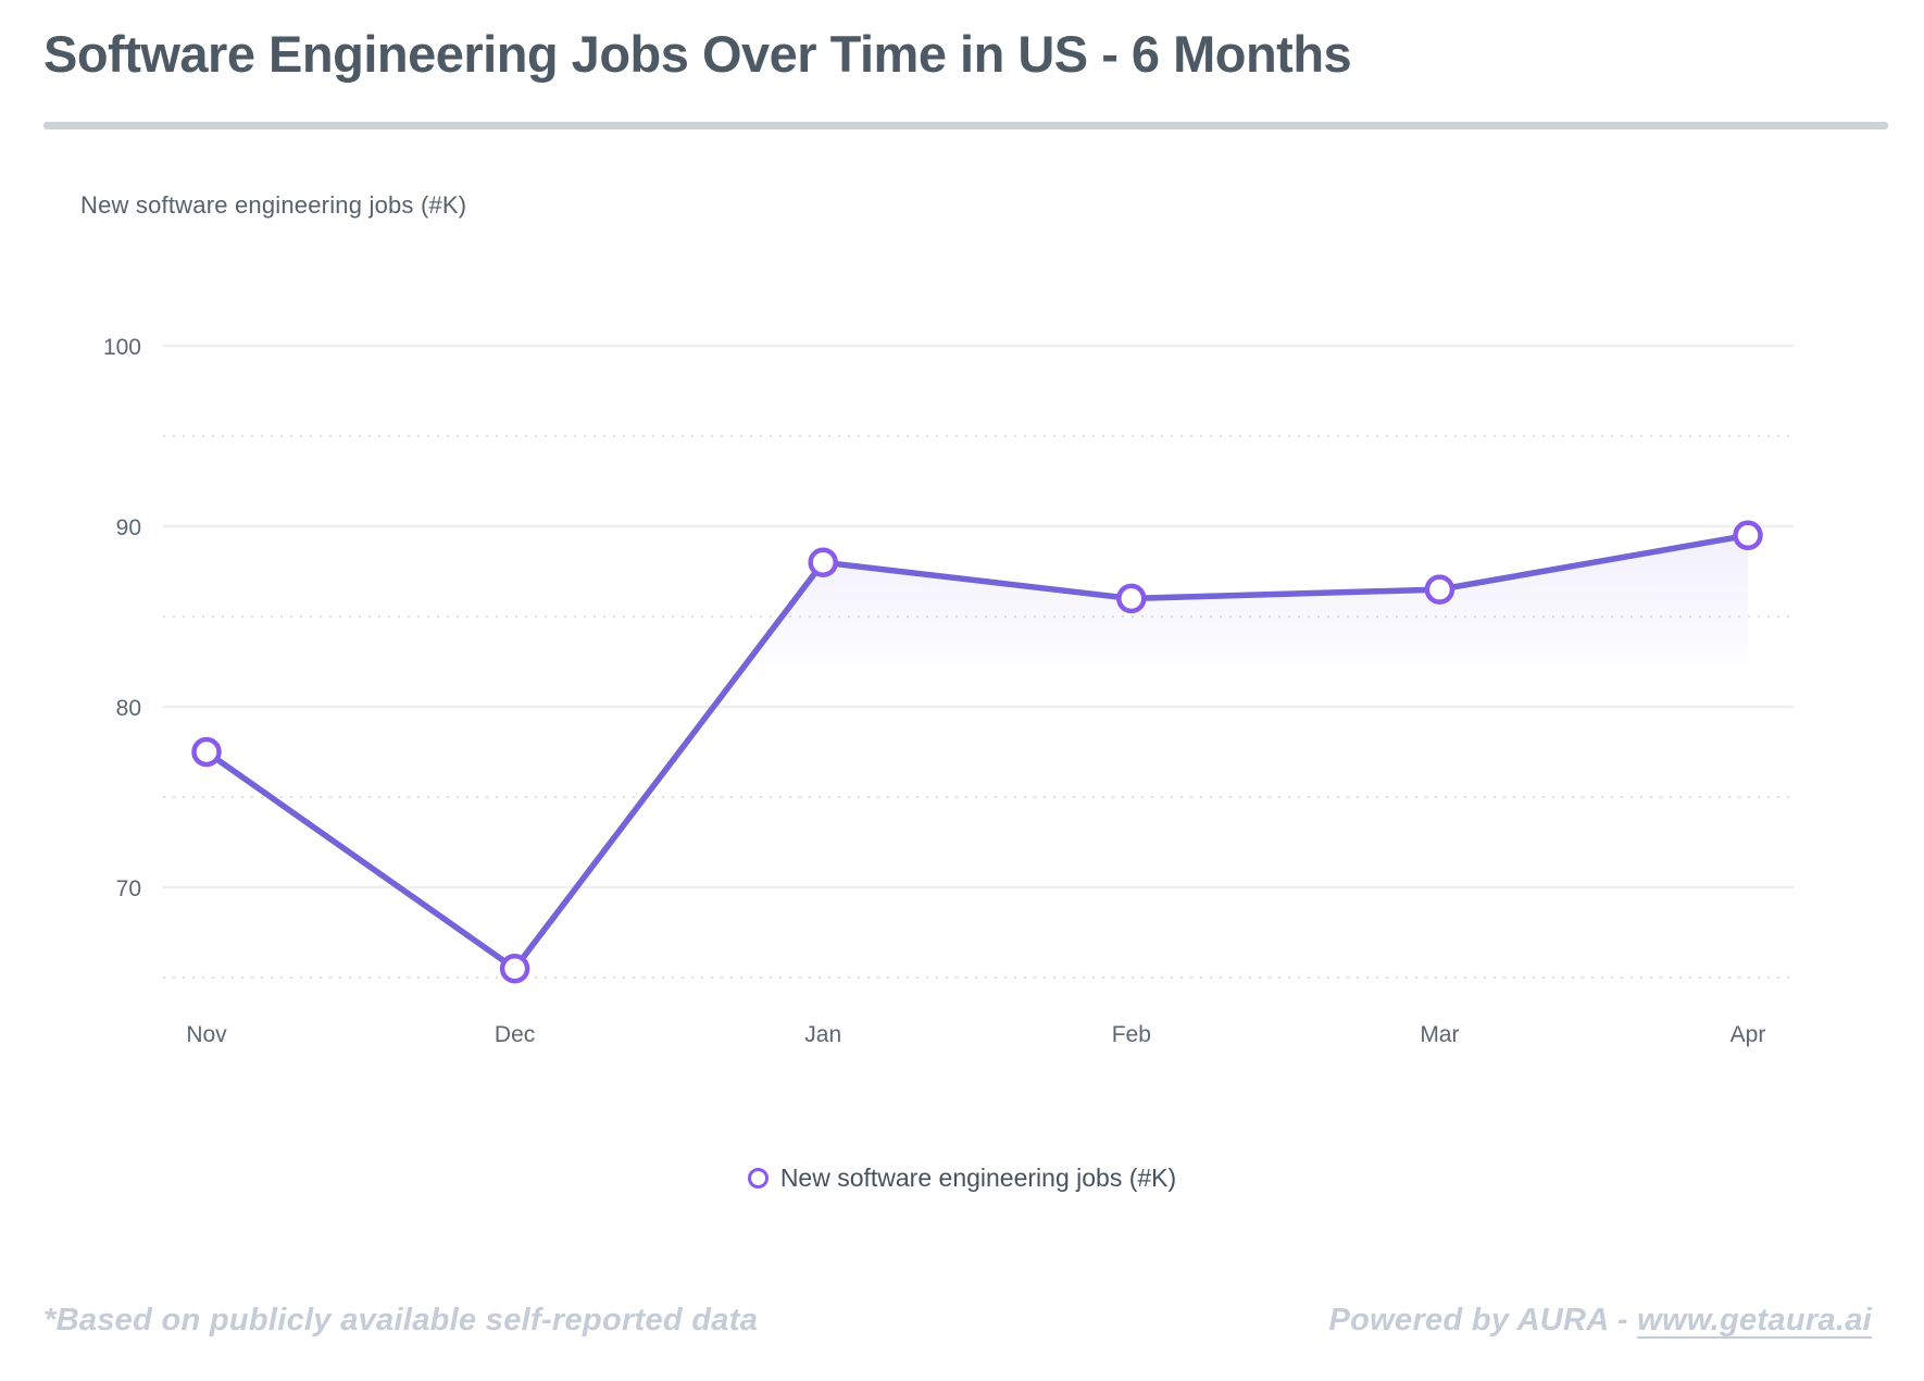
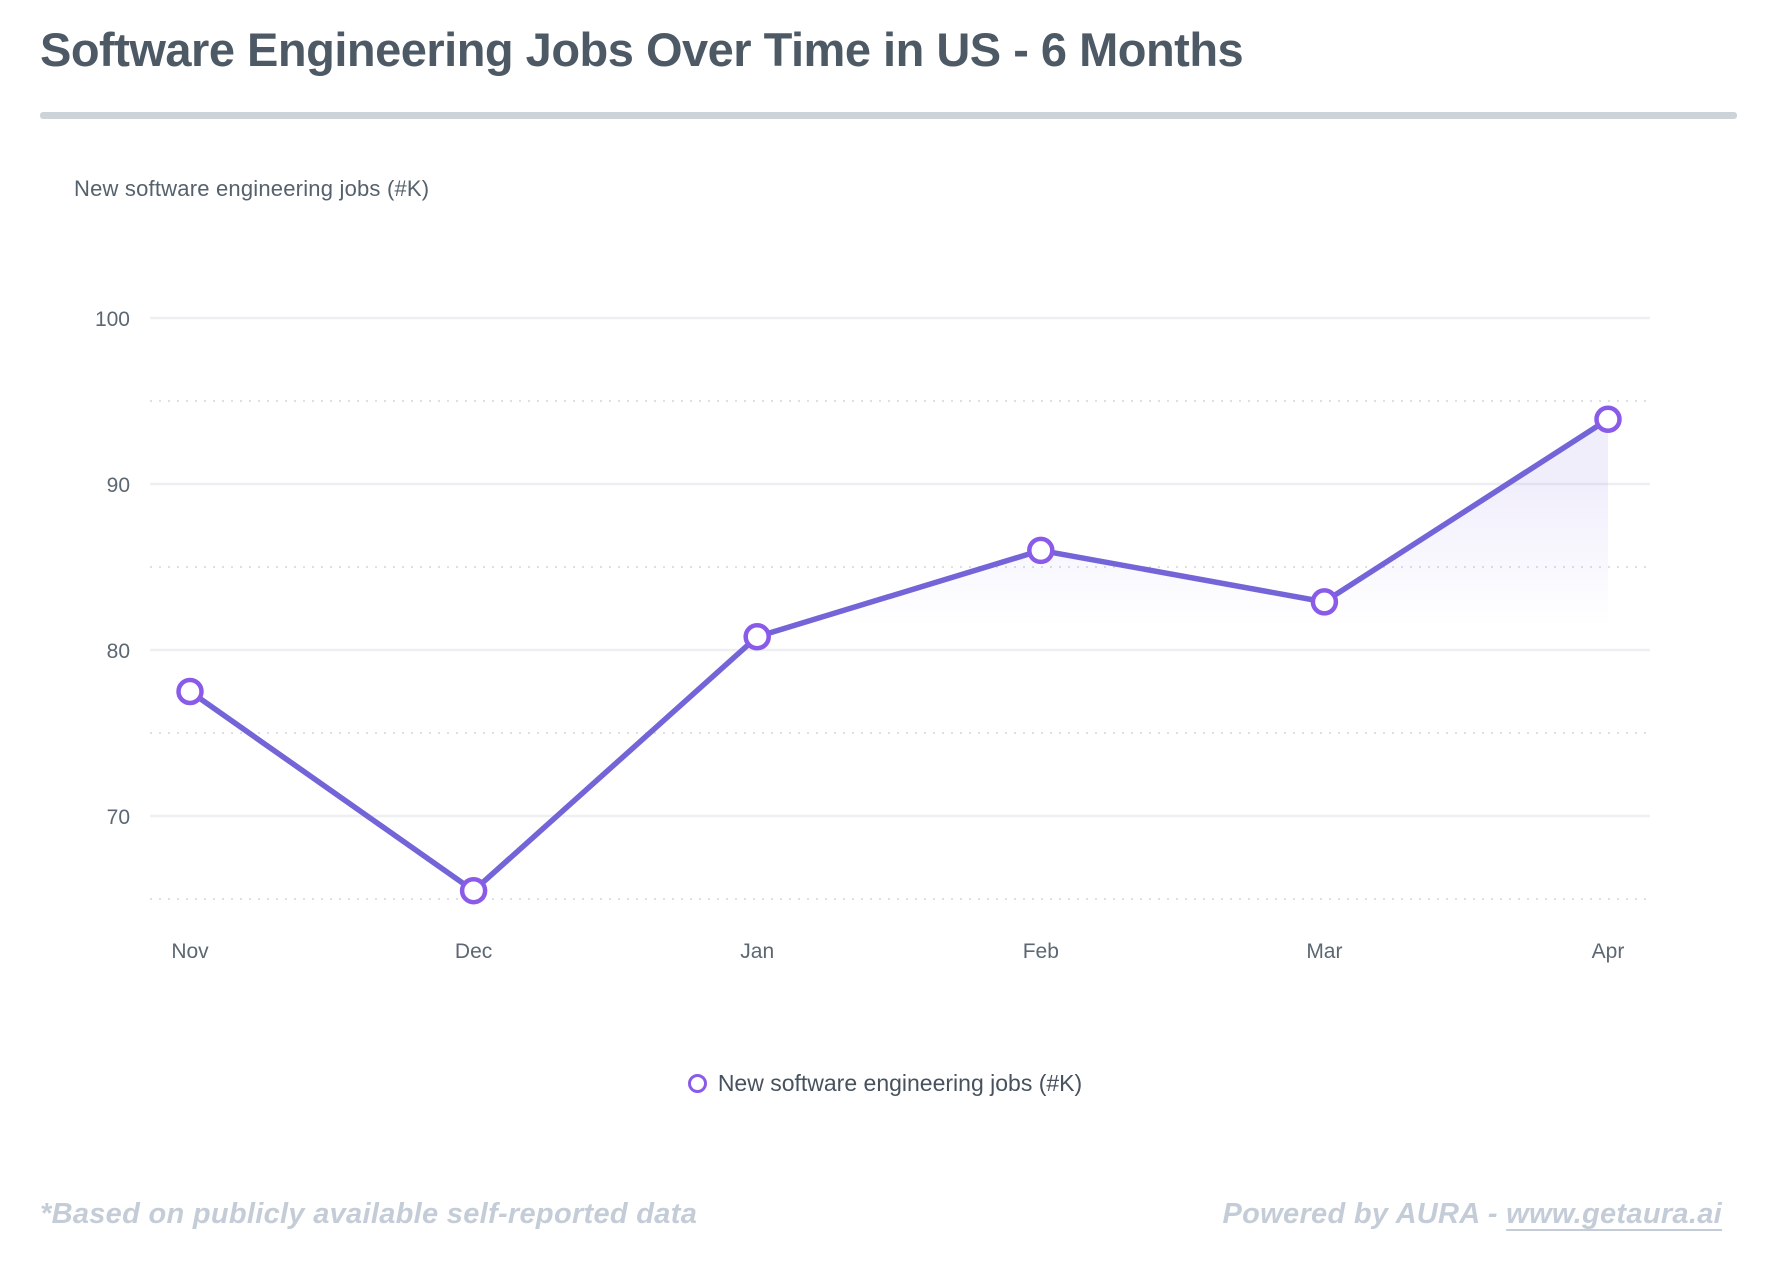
Jan: 88.0 -> 80.8
Mar: 86.5 -> 82.9
Apr: 89.5 -> 93.9
